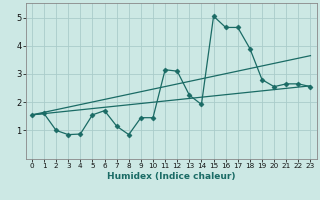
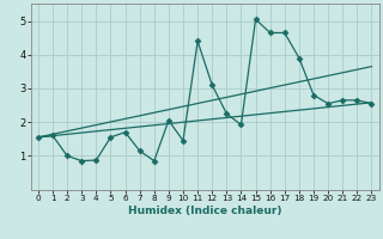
9: 1.45 -> 2.05
11: 3.15 -> 4.40
